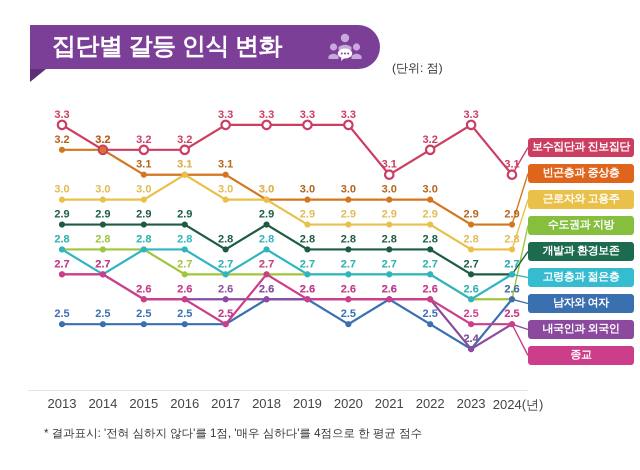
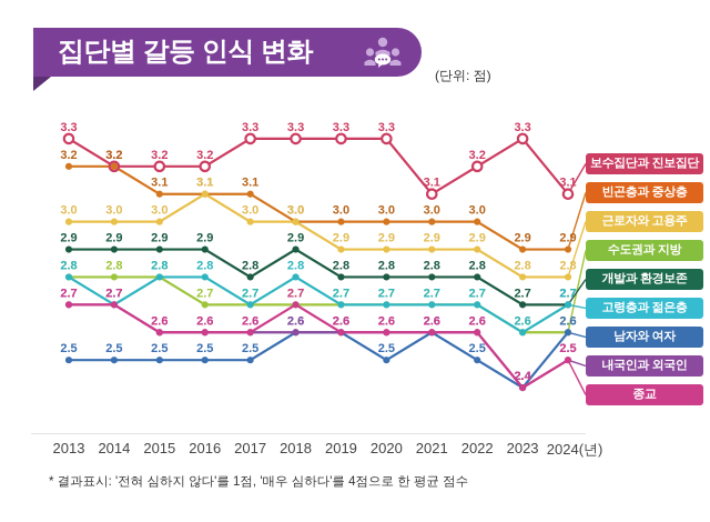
종교/2017: 2.5 -> 2.6
종교/2023: 2.5 -> 2.4
